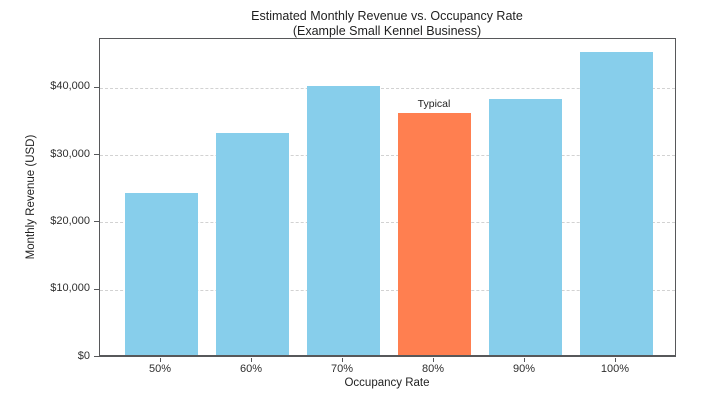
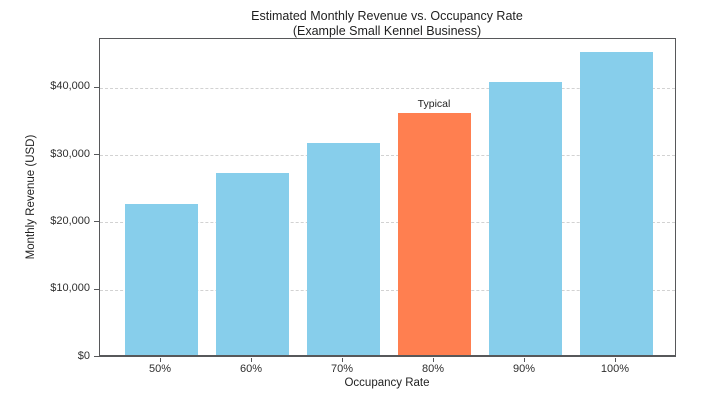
50%: $24000 -> $22000
60%: $33000 -> $27000
70%: $40000 -> $32000
90%: $38000 -> $40000
